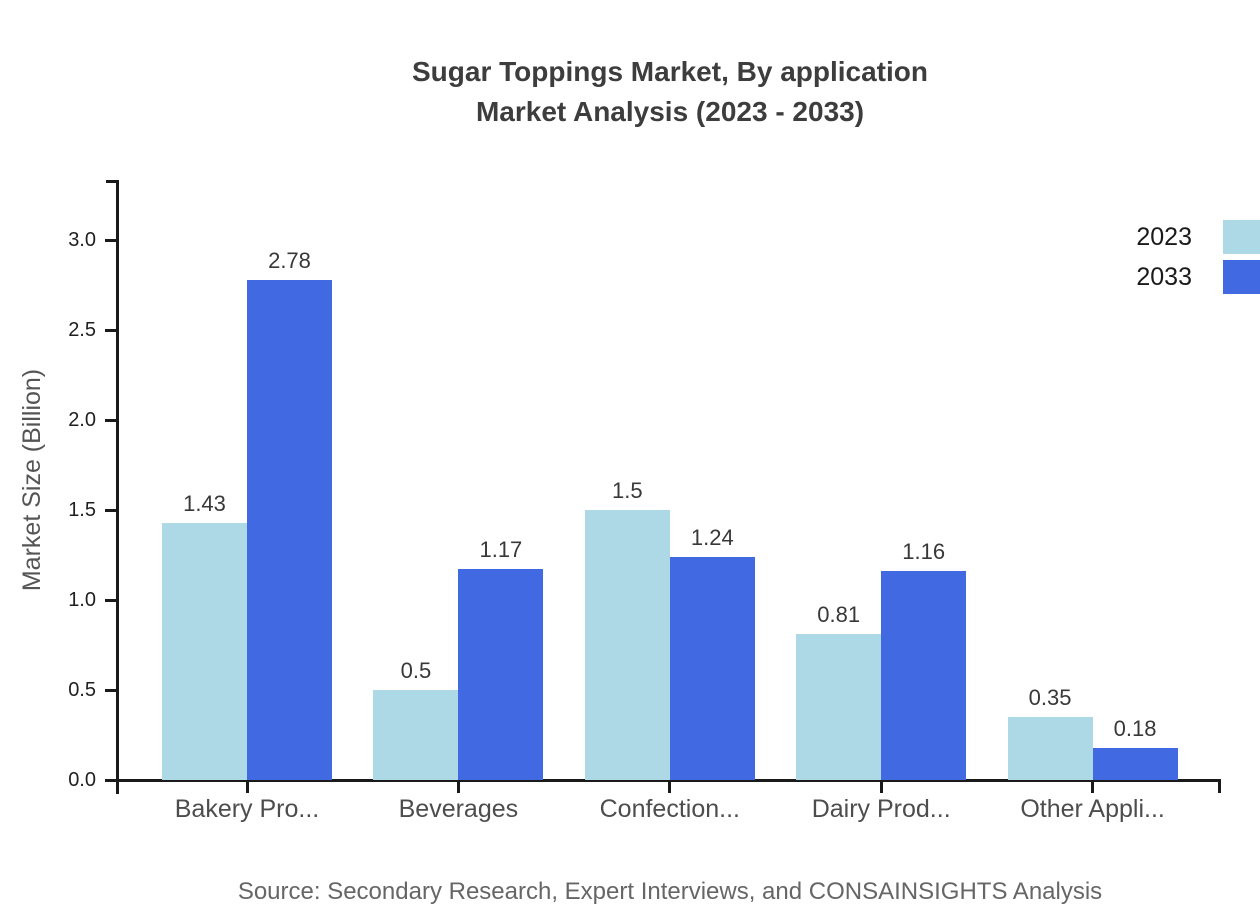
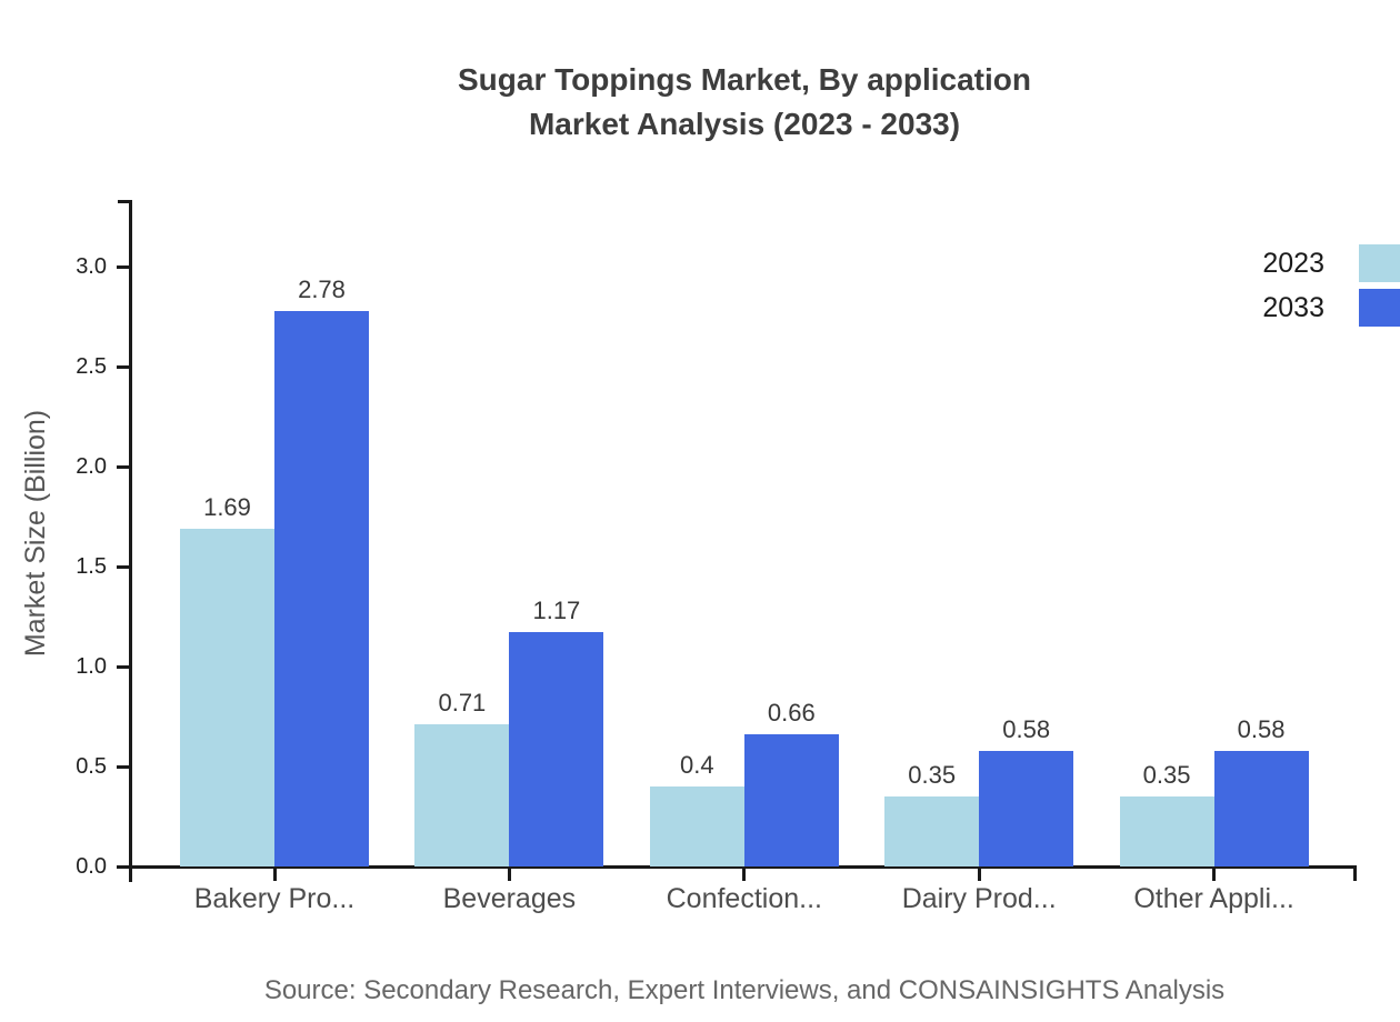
2023/Bakery Pro...: 1.43 -> 1.69
2023/Beverages: 0.5 -> 0.71
2023/Confection...: 1.5 -> 0.4
2033/Confection...: 1.24 -> 0.66
2023/Dairy Prod...: 0.81 -> 0.35
2033/Dairy Prod...: 1.16 -> 0.58
2033/Other Appli...: 0.18 -> 0.58
